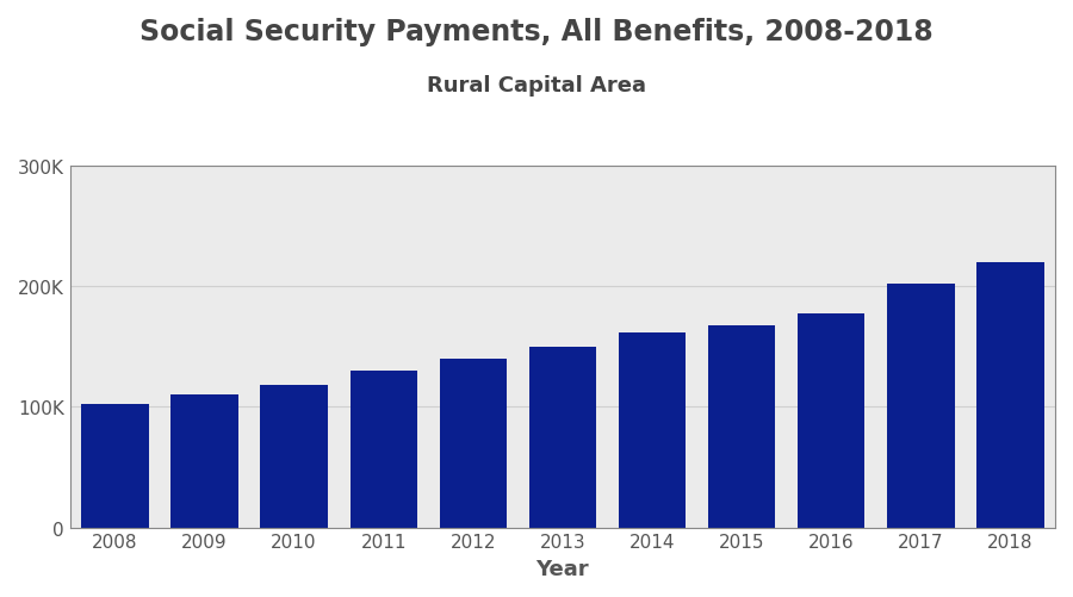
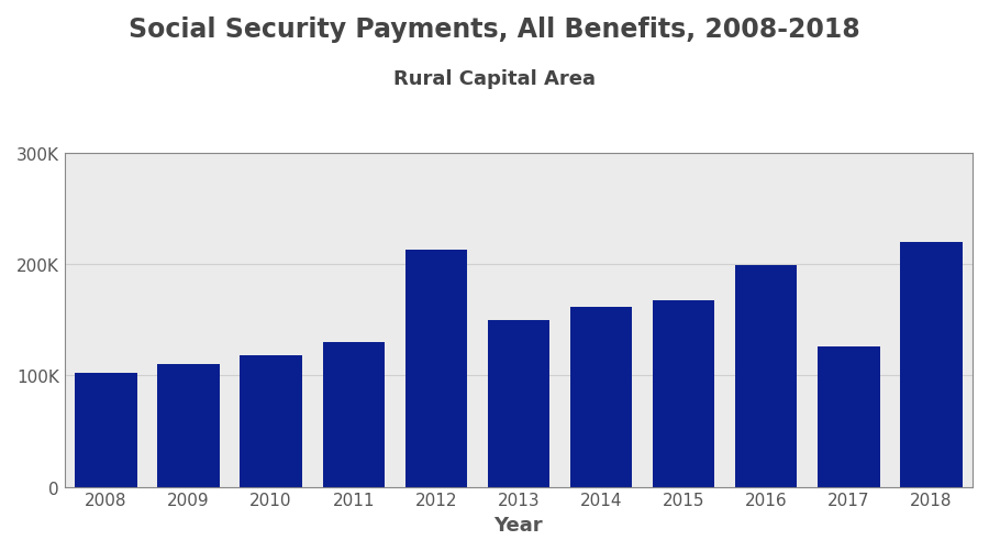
2012: 140K -> 213K
2016: 178K -> 199K
2017: 202K -> 126K
